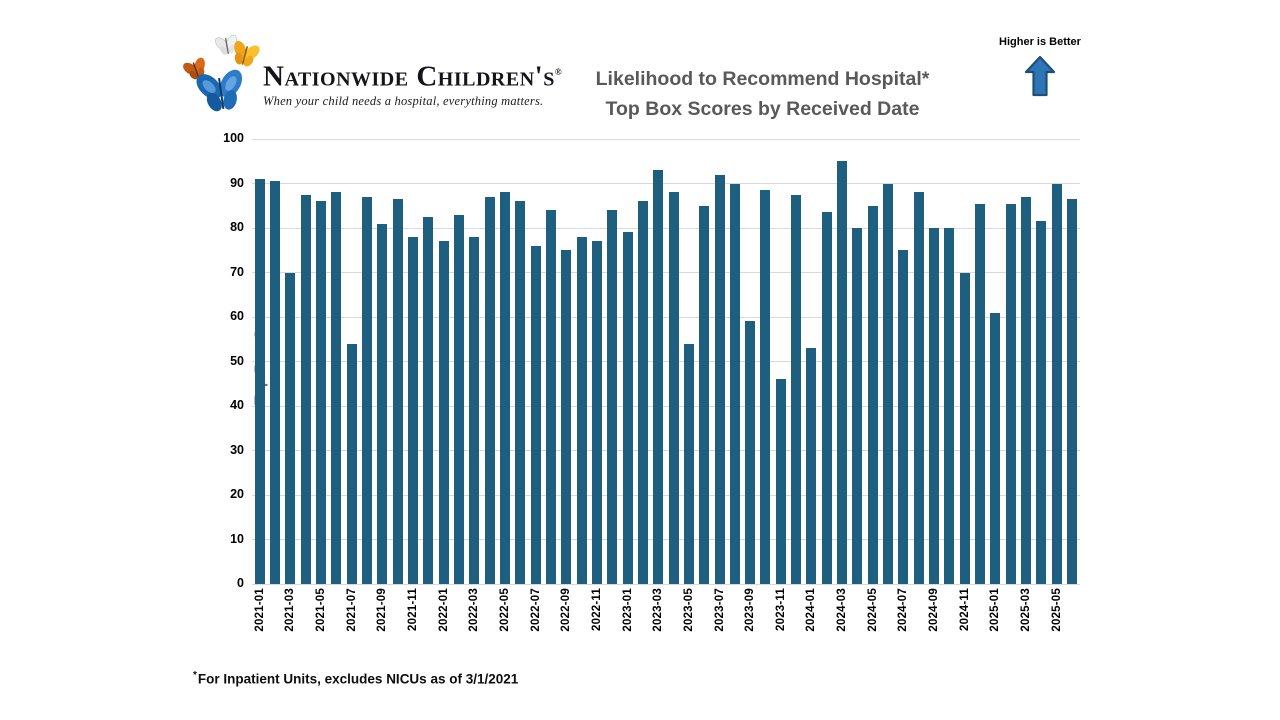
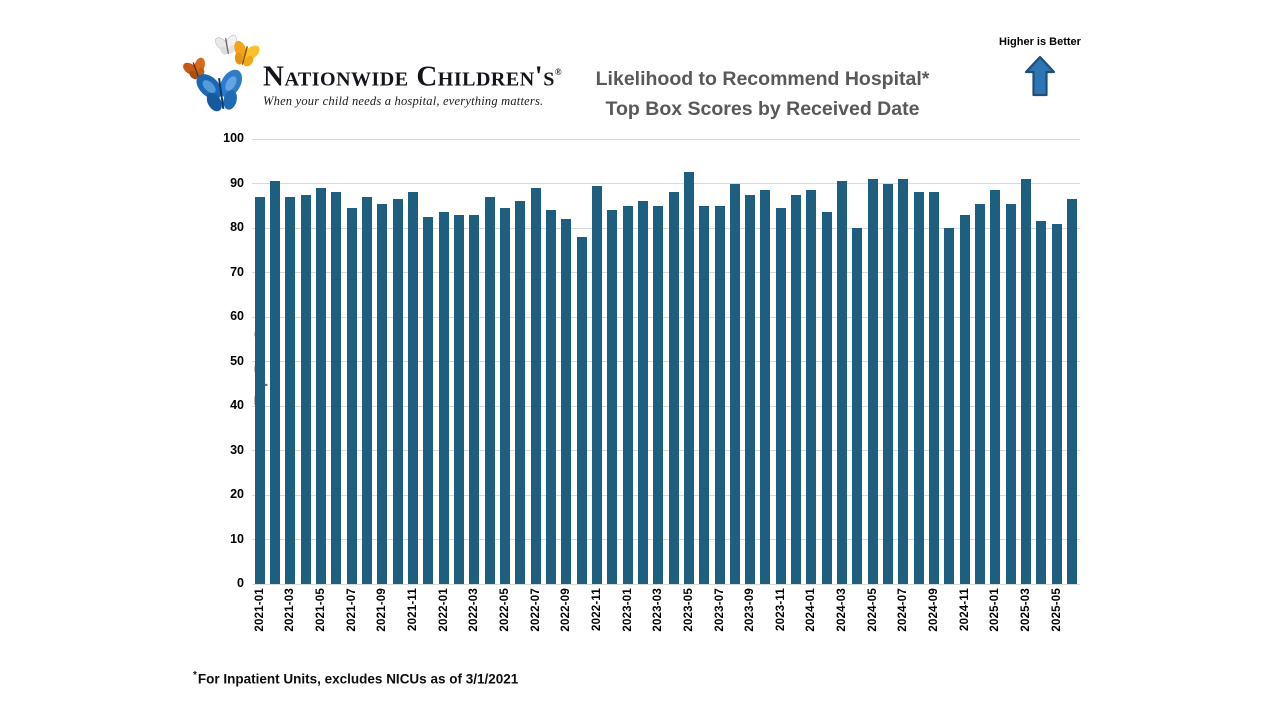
2021-01: 91 -> 87
2021-03: 70 -> 87
2021-05: 86 -> 89
2021-07: 54 -> 84
2021-09: 81 -> 86
2021-11: 78 -> 88
2022-01: 77 -> 84
2022-03: 78 -> 83
2022-05: 88 -> 84
2022-07: 76 -> 89
2022-09: 75 -> 82
2022-11: 77 -> 90
2023-01: 79 -> 85
2023-03: 93 -> 85
2023-05: 54 -> 92
2023-07: 92 -> 85
2023-09: 59 -> 88
2023-11: 46 -> 84
2024-01: 53 -> 88
2024-03: 95 -> 90
2024-05: 85 -> 91
2024-07: 75 -> 91
2024-09: 80 -> 88
2024-11: 70 -> 83
2025-01: 61 -> 88
2025-03: 87 -> 91
2025-05: 90 -> 81
